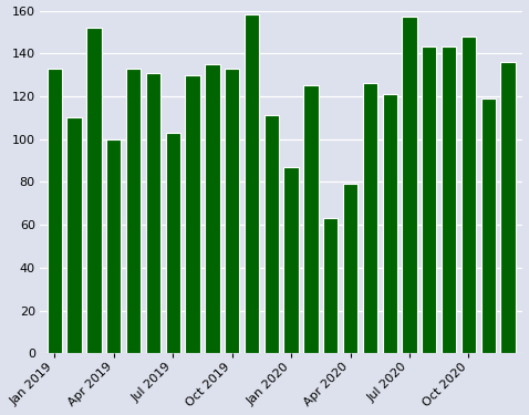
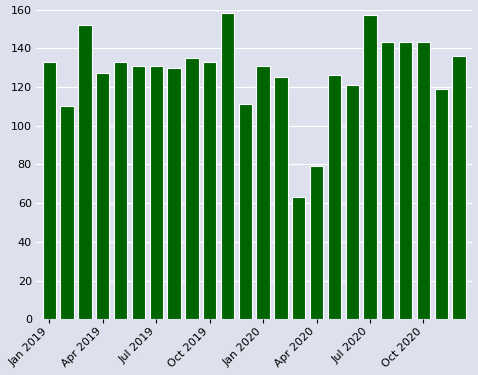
Apr 2019: 100 -> 127
Jul 2019: 103 -> 131
Jan 2020: 87 -> 131
Oct 2020: 148 -> 143
